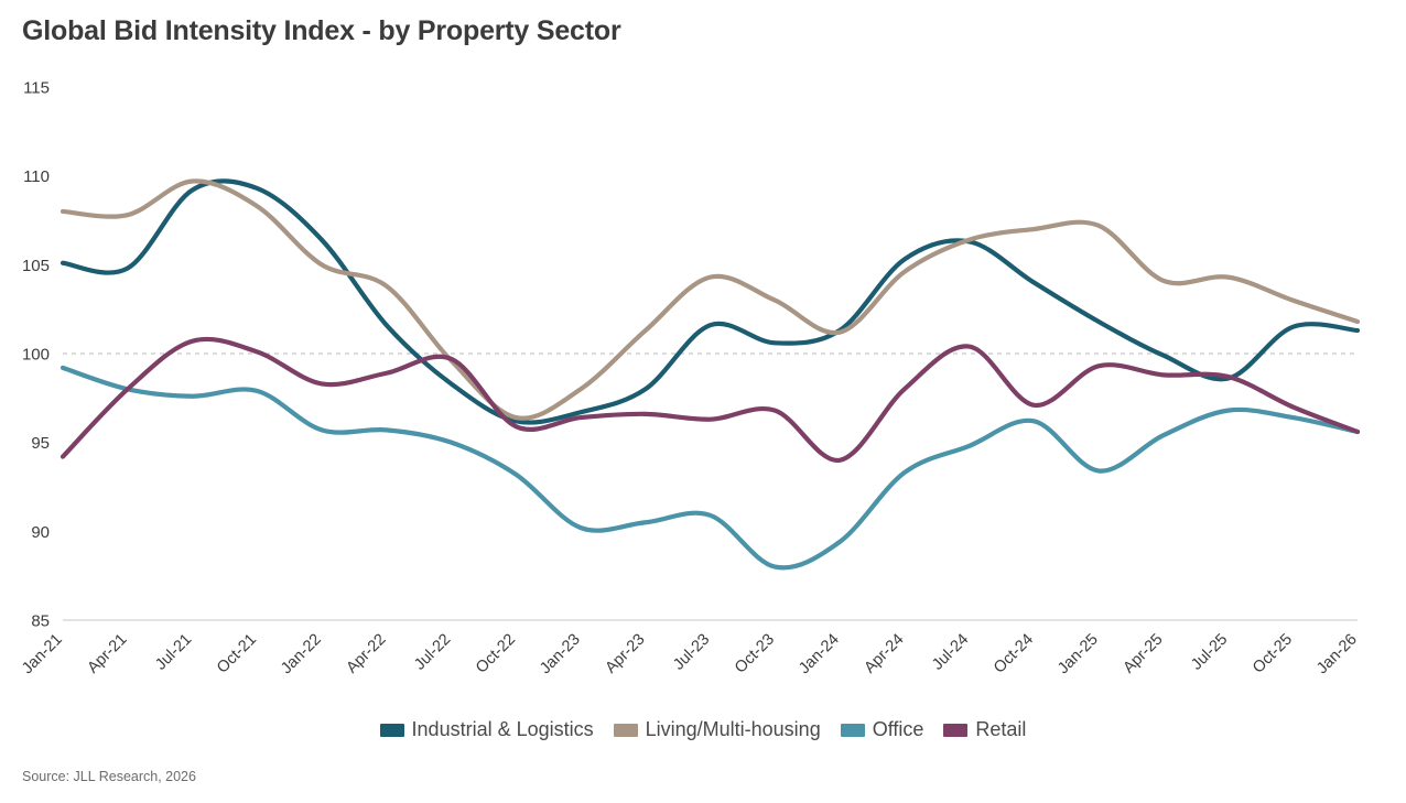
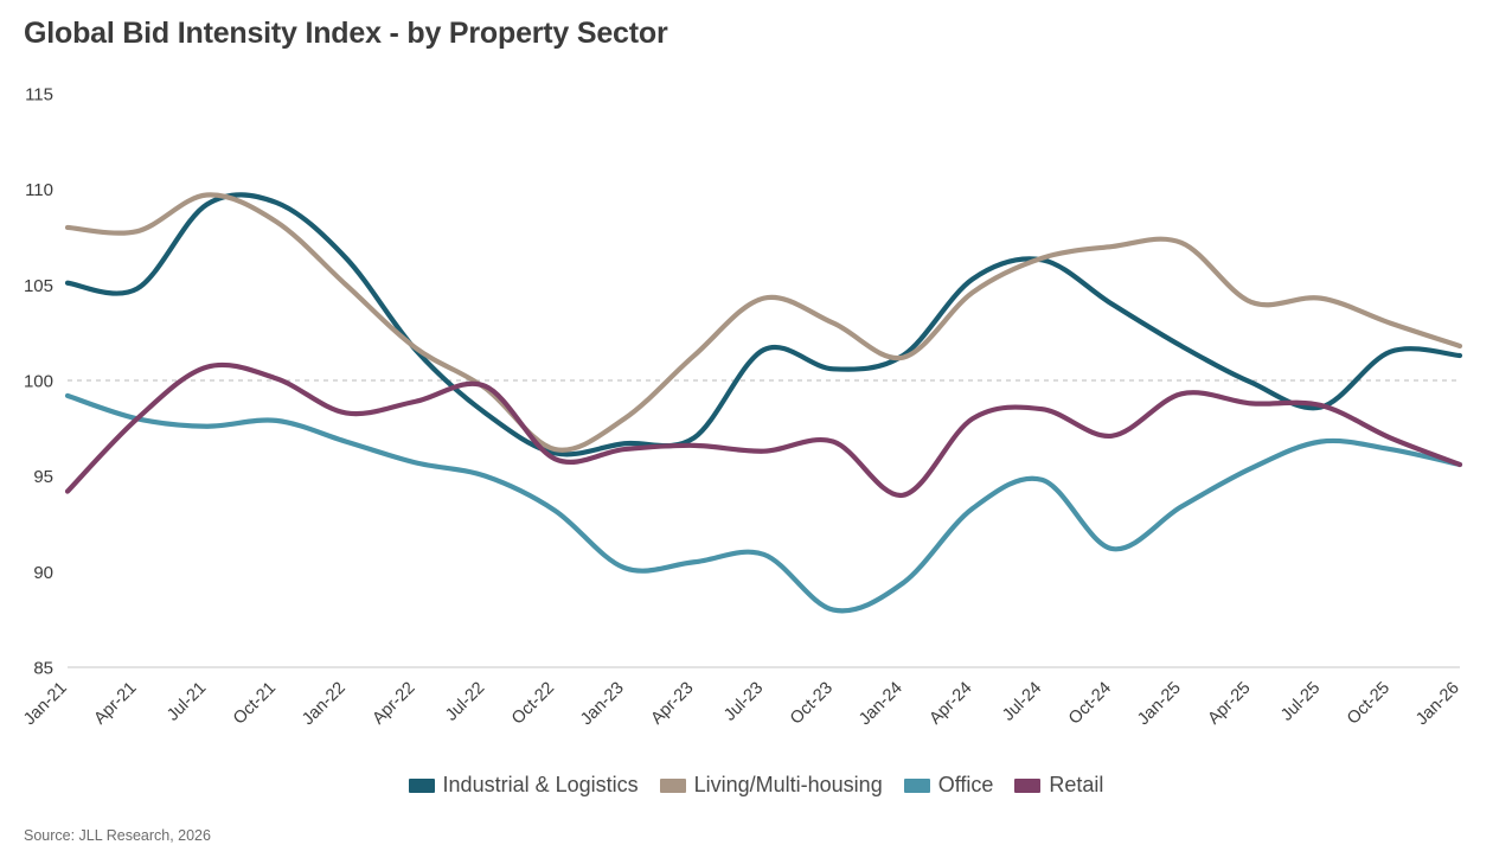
Office/Jan-22: 95.7 -> 96.8
Living/Multi-housing/Apr-22: 103.8 -> 101.7
Industrial & Logistics/Apr-23: 98.0 -> 97.0
Retail/Jul-24: 100.4 -> 98.5
Office/Oct-24: 96.2 -> 91.2
